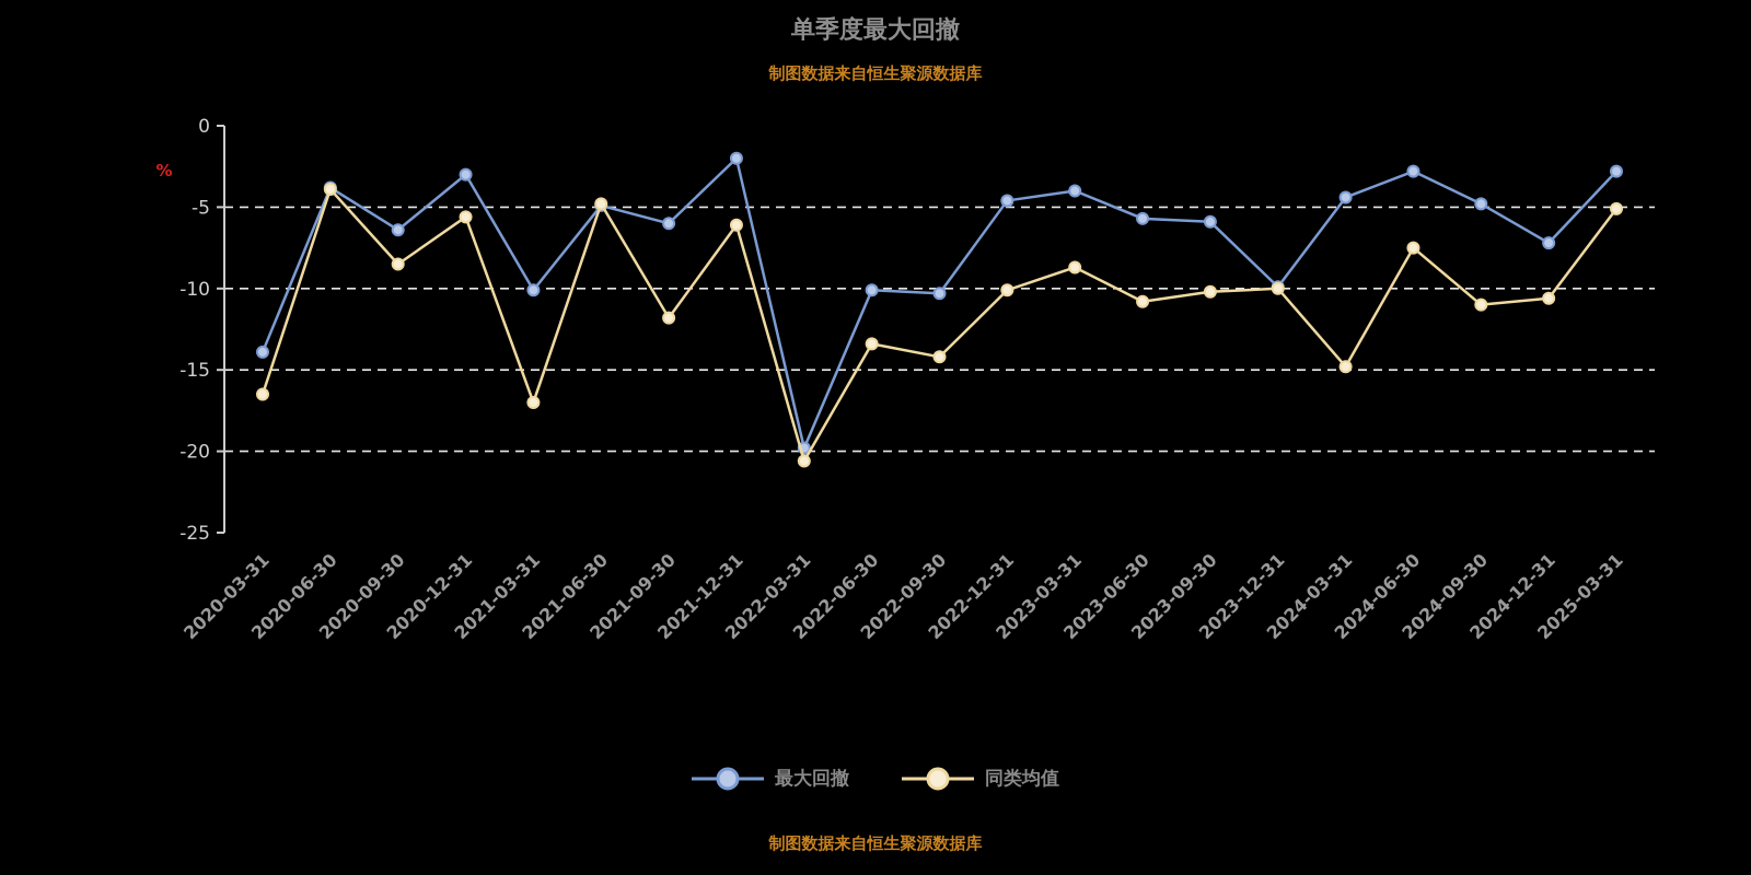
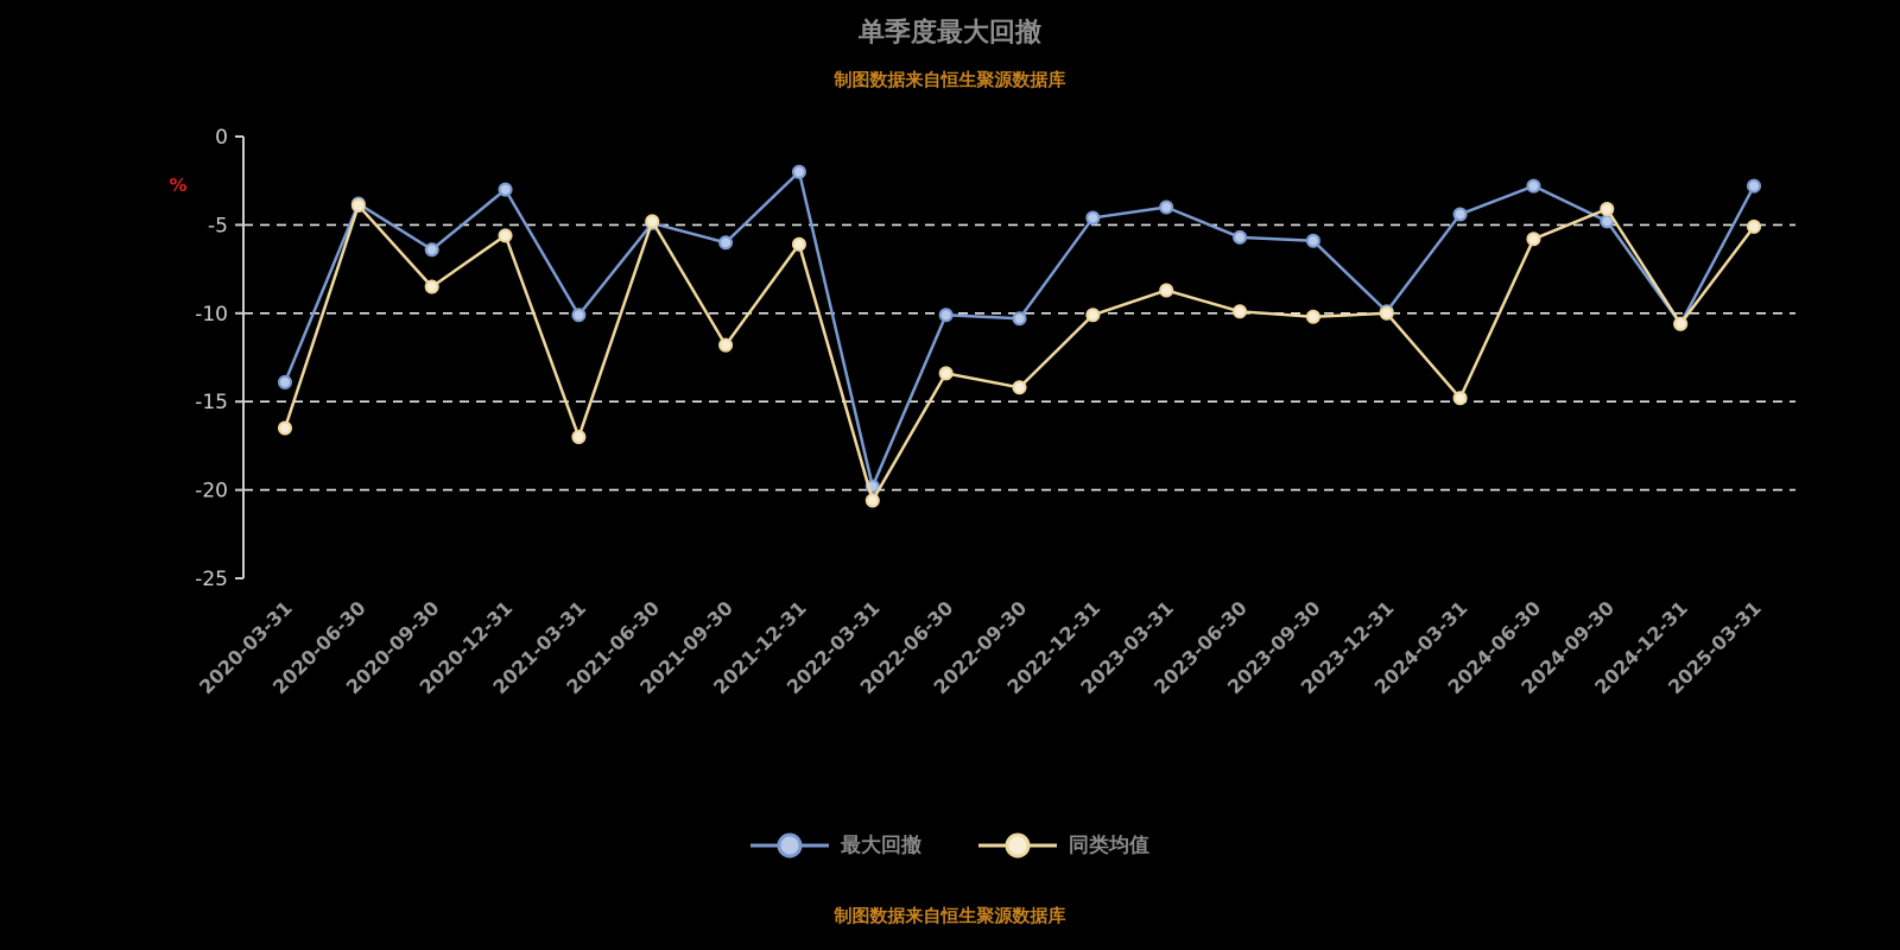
同类均值/2023-06-30: -10.8 -> -9.9
同类均值/2024-06-30: -7.5 -> -5.8
同类均值/2024-09-30: -11.0 -> -4.1
最大回撤/2024-12-31: -7.2 -> -10.6
